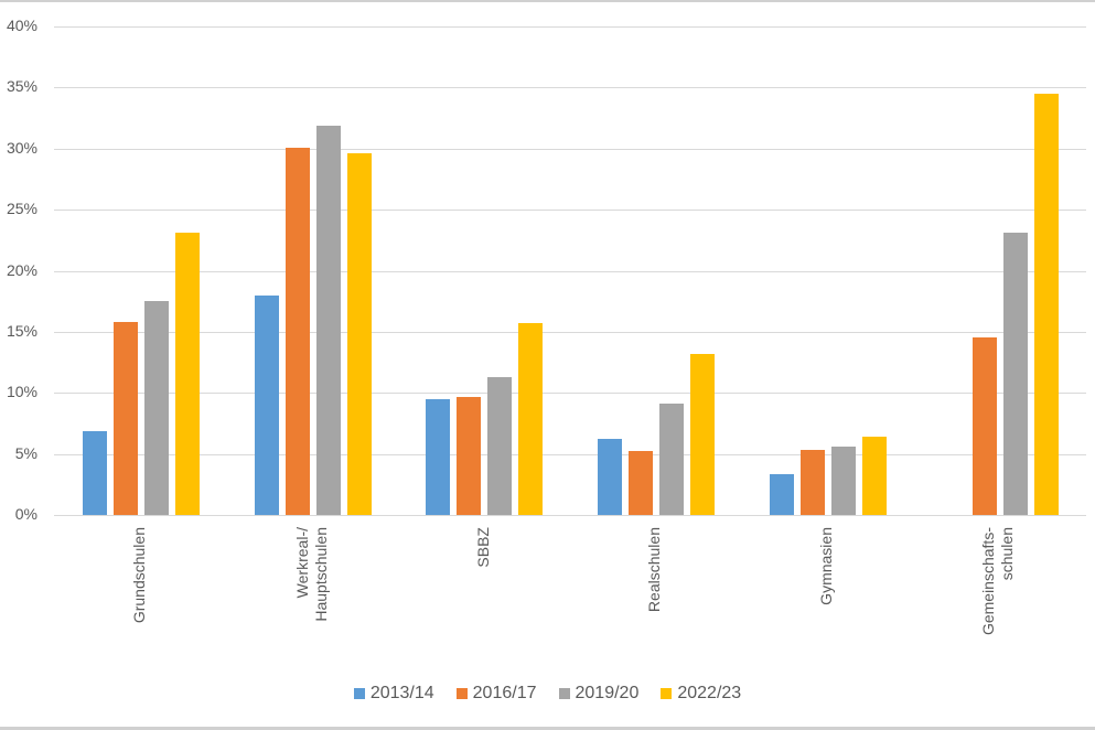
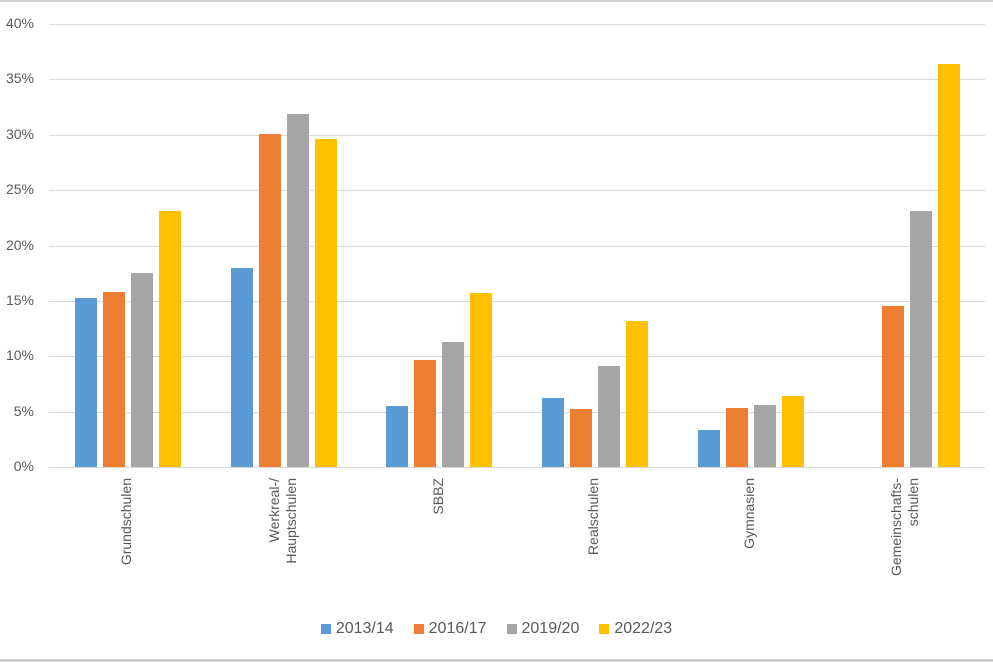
2013/14/Grundschulen: 6.9% -> 15.3%
2013/14/SBBZ: 9.5% -> 5.5%
2022/23/Gemeinschafts- schulen: 34.5% -> 36.4%
